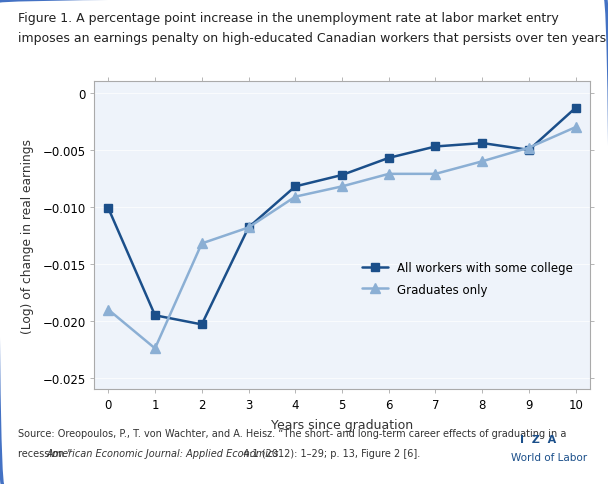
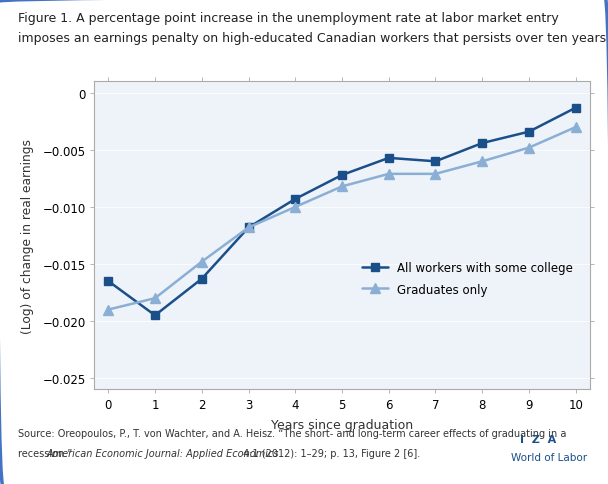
All workers with some college/0: -0.0101 -> -0.0165
Graduates only/1: -0.0224 -> -0.0180
All workers with some college/2: -0.0203 -> -0.0163
Graduates only/2: -0.0132 -> -0.0148
All workers with some college/4: -0.0082 -> -0.0093
Graduates only/4: -0.0091 -> -0.0100
All workers with some college/7: -0.0047 -> -0.0060
All workers with some college/9: -0.0050 -> -0.0034
